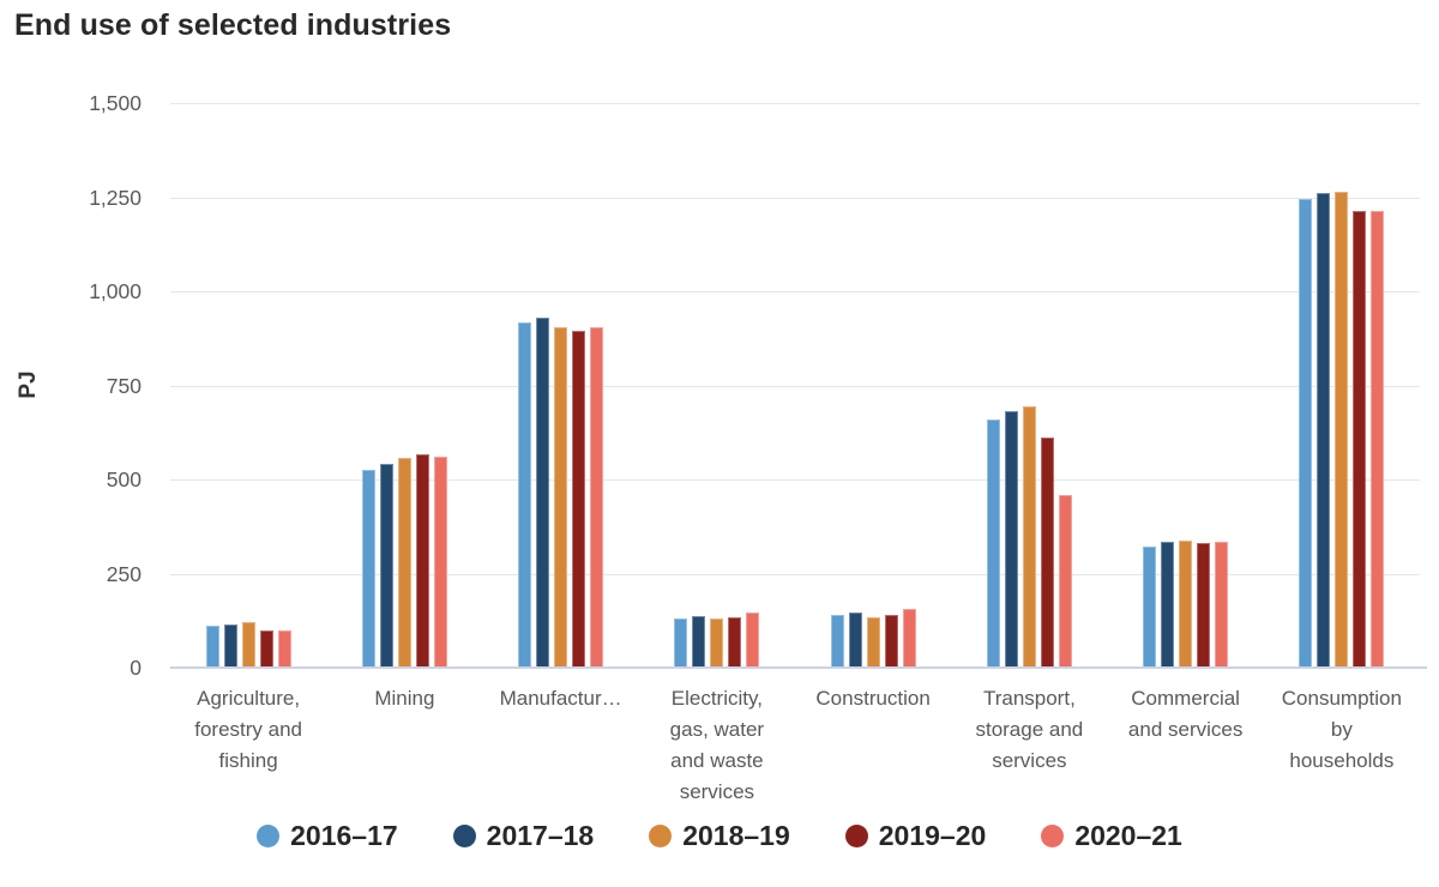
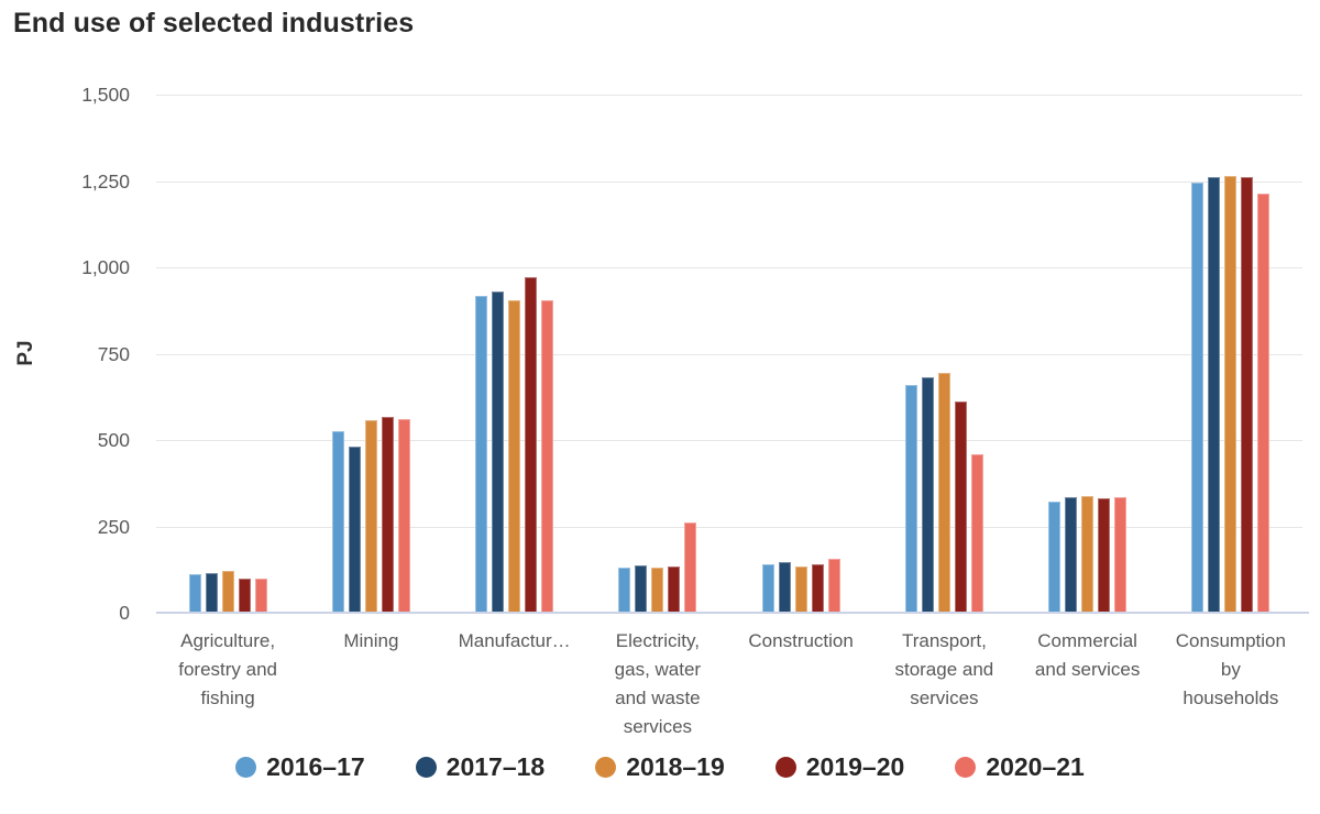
2017–18/Mining: 540 -> 480
2019–20/Manufactur…: 890 -> 970
2020–21/Electricity, gas, water and waste services: 140 -> 260
2019–20/Consumption by households: 1210 -> 1260
